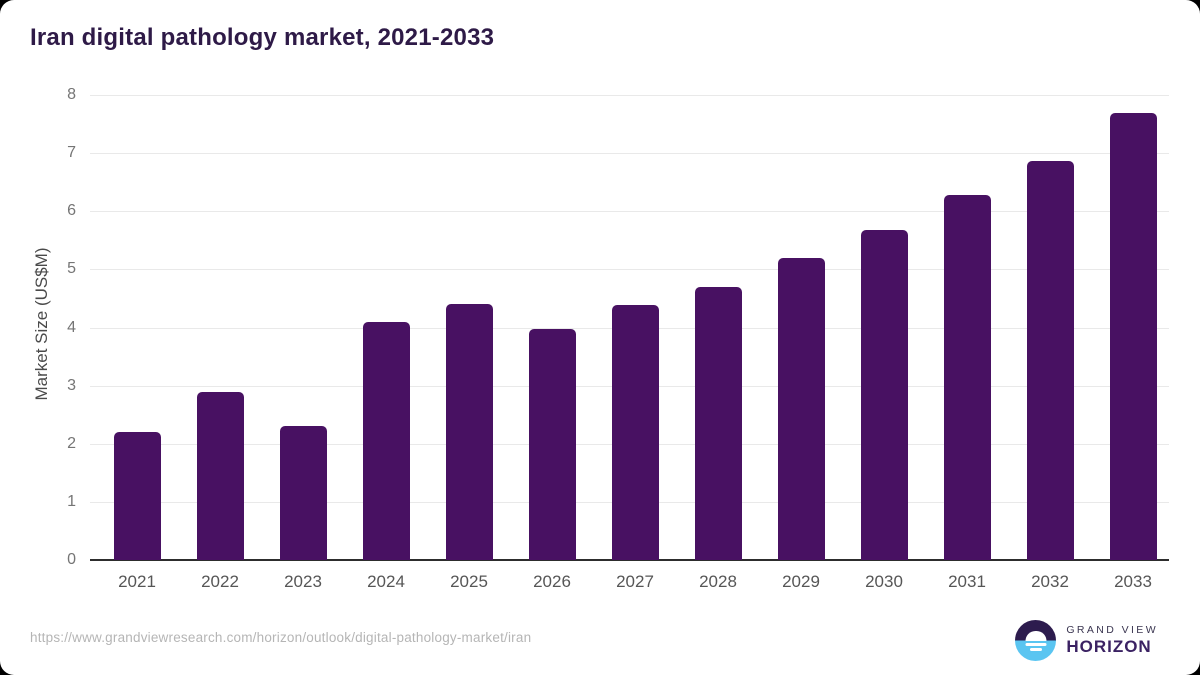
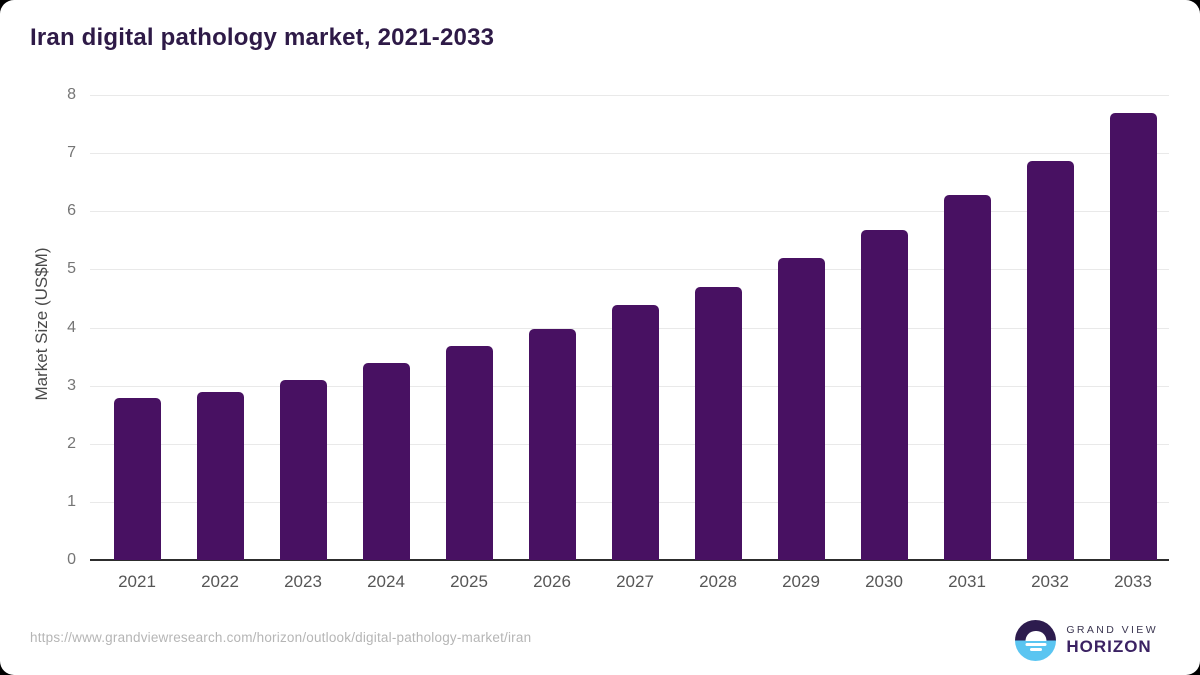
2021: 2.2 -> 2.8
2023: 2.3 -> 3.1
2024: 4.1 -> 3.4
2025: 4.4 -> 3.7
